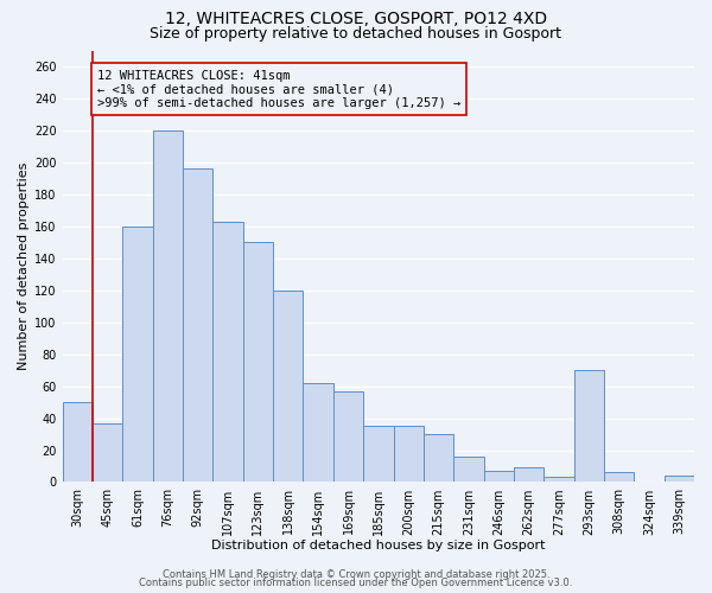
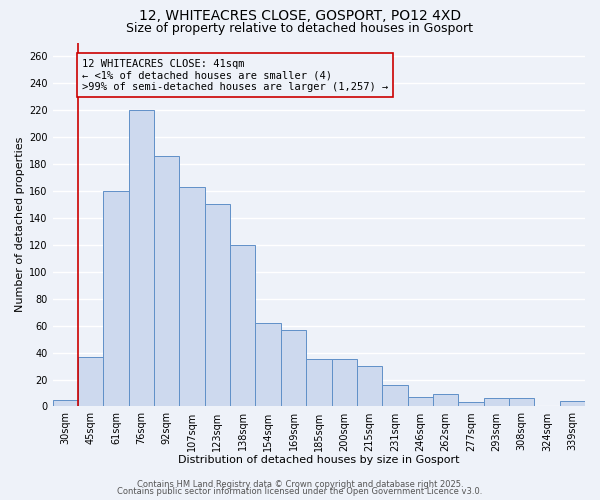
30sqm: 50 -> 5
92sqm: 196 -> 186
293sqm: 70 -> 6
